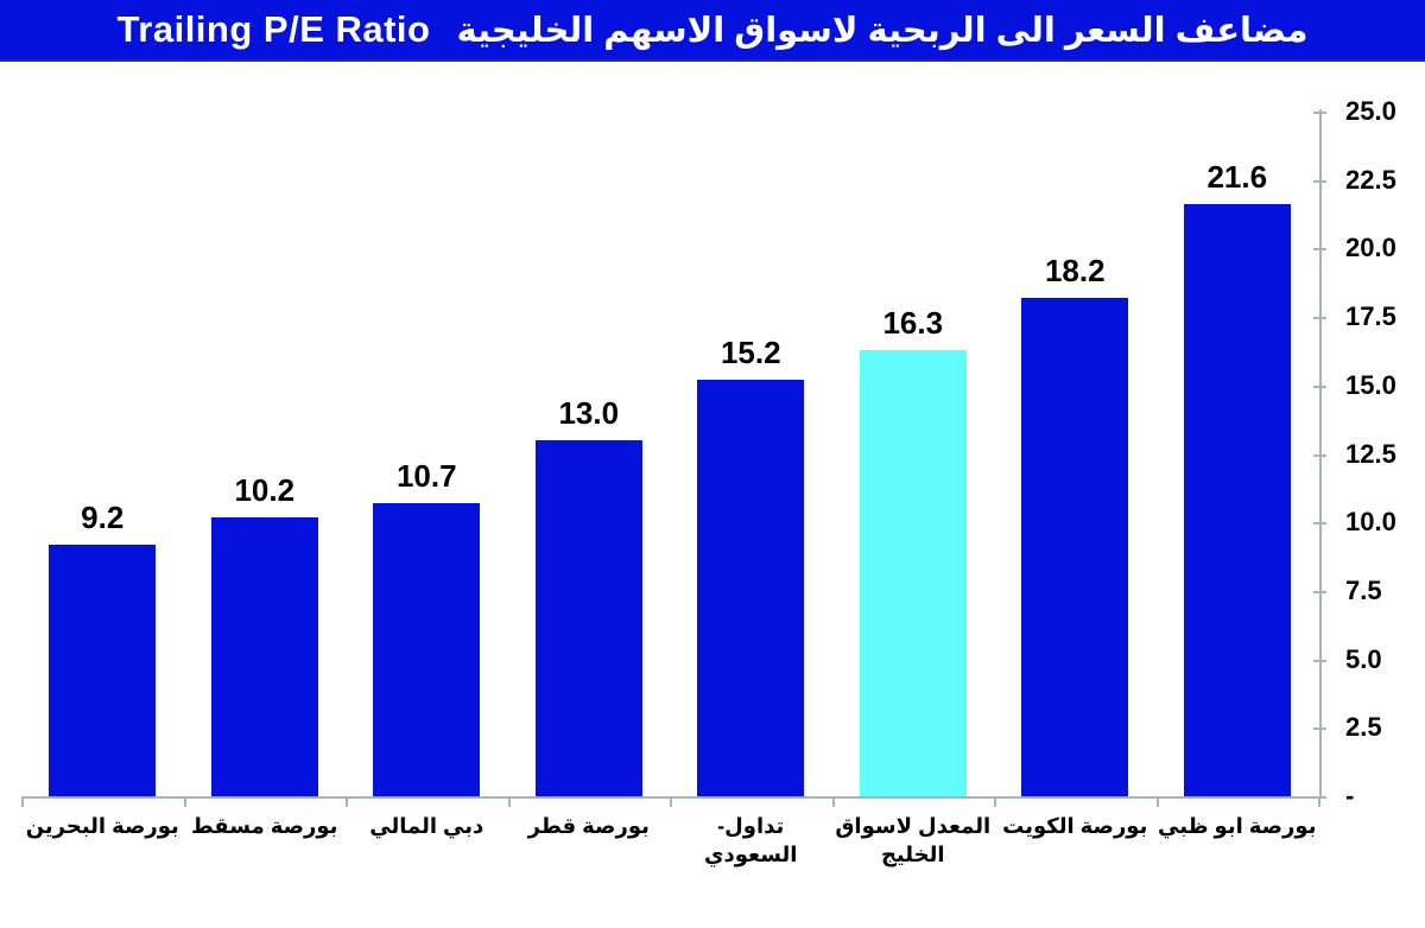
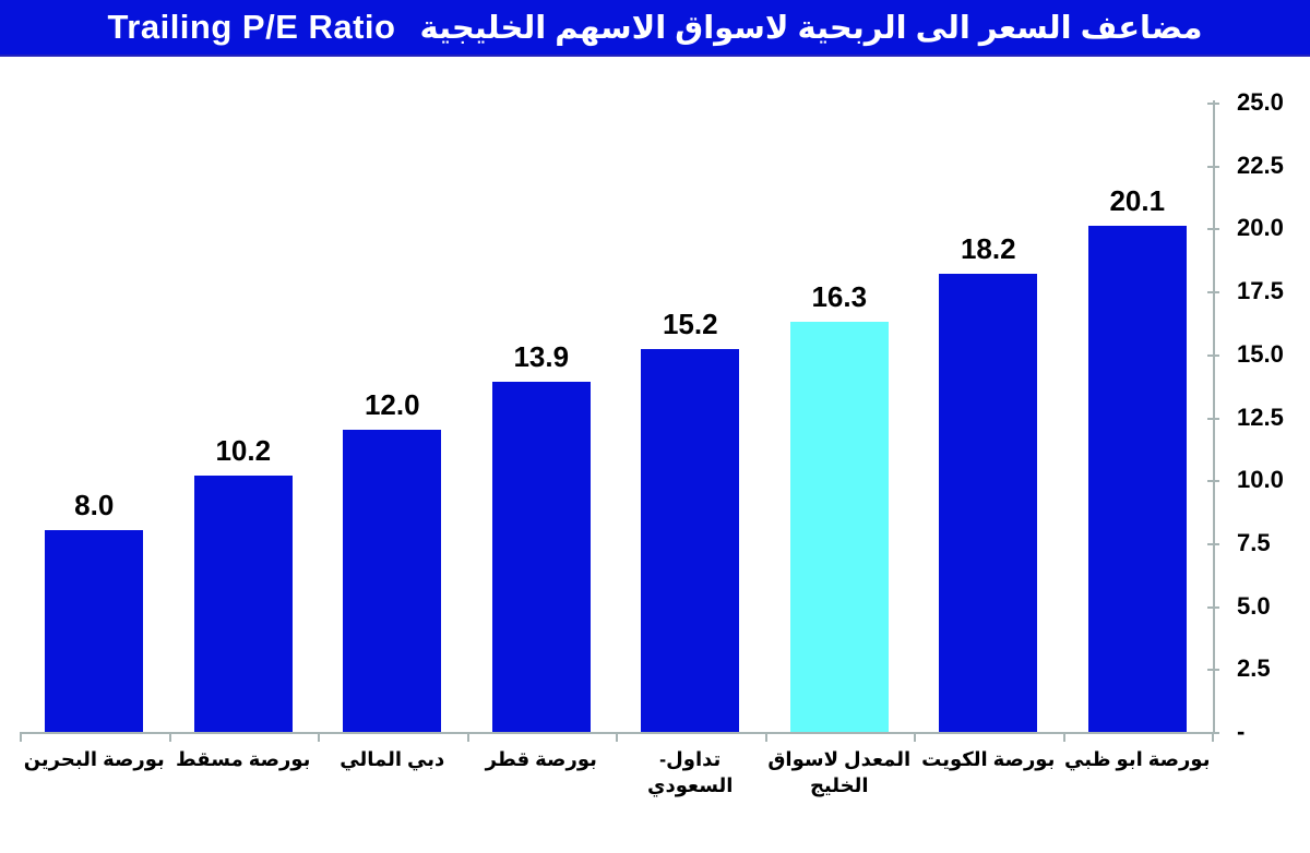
بورصة البحرين: 9.2 -> 8.0
دبي المالي: 10.7 -> 12.0
بورصة قطر: 13.0 -> 13.9
بورصة ابو ظبي: 21.6 -> 20.1
